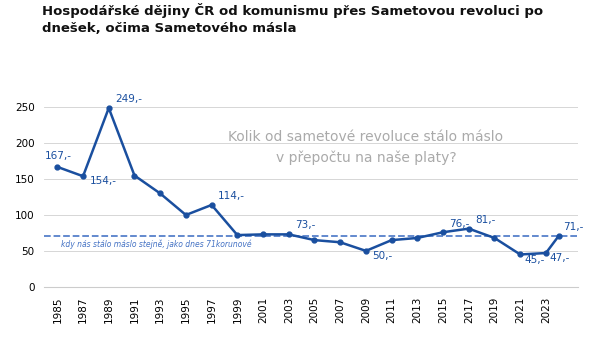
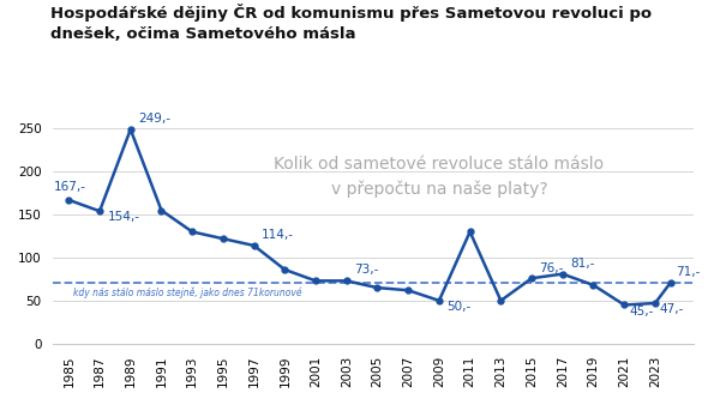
1995: 100 -> 122
1999: 72 -> 86
2011: 65 -> 130
2013: 68 -> 50
